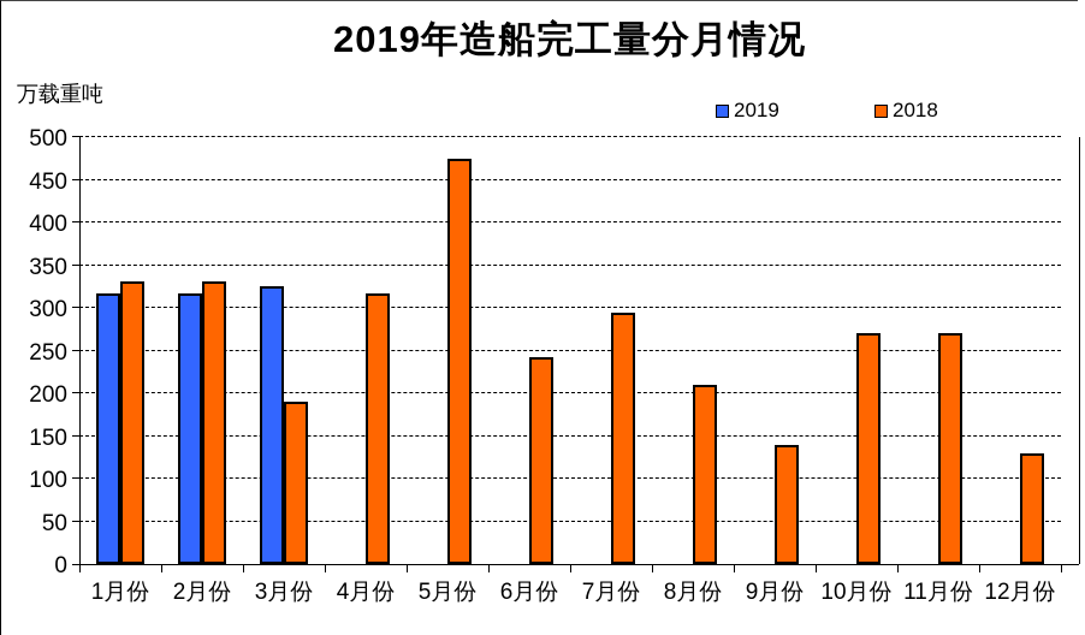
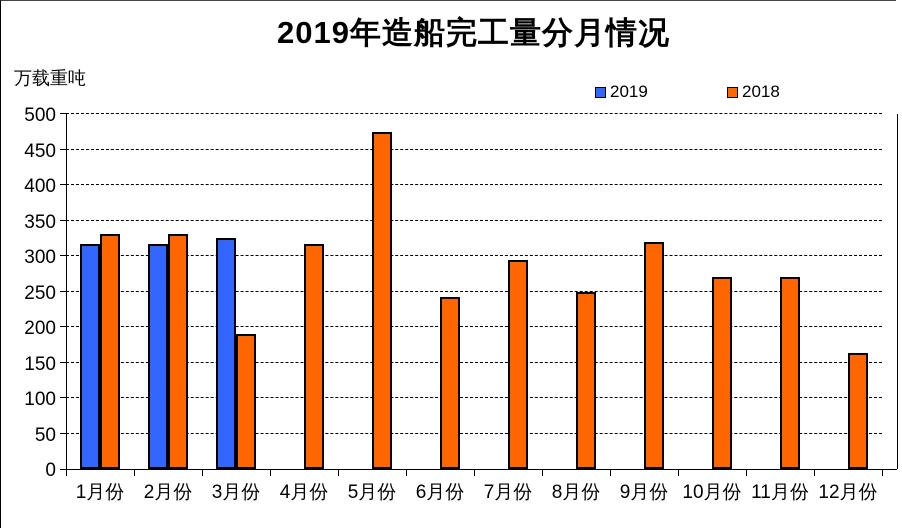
2018/8月份: 210 -> 250
2018/9月份: 140 -> 320
2018/12月份: 130 -> 160
